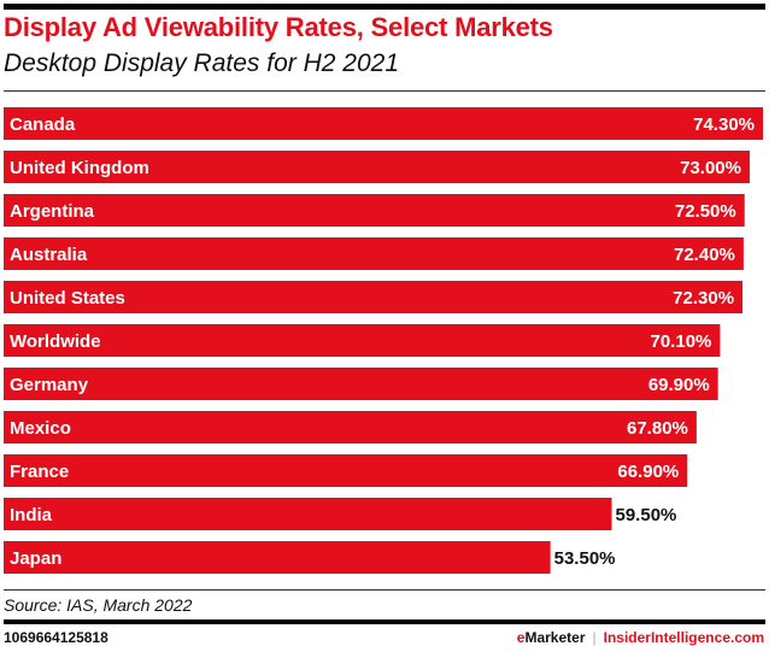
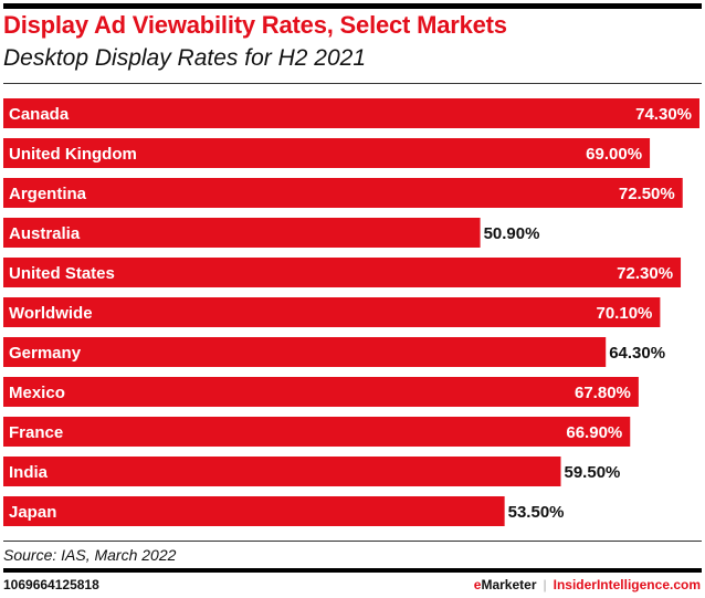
United Kingdom: 73.00% -> 69.00%
Australia: 72.40% -> 50.90%
Germany: 69.90% -> 64.30%
